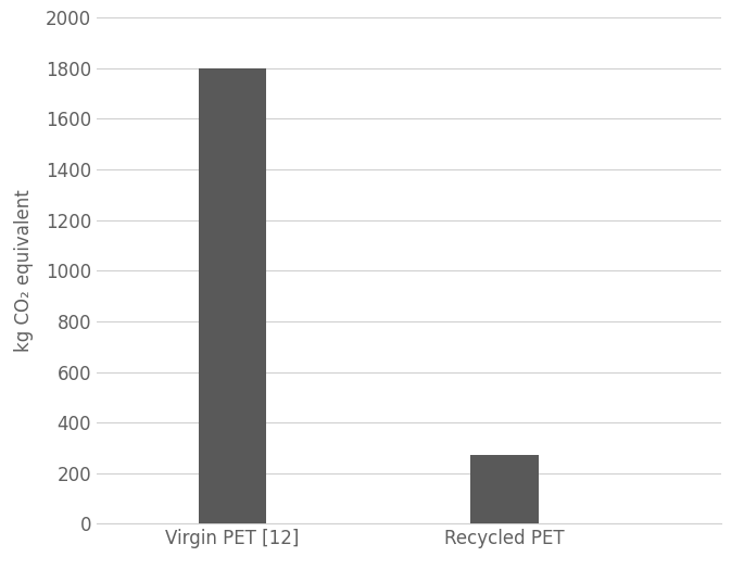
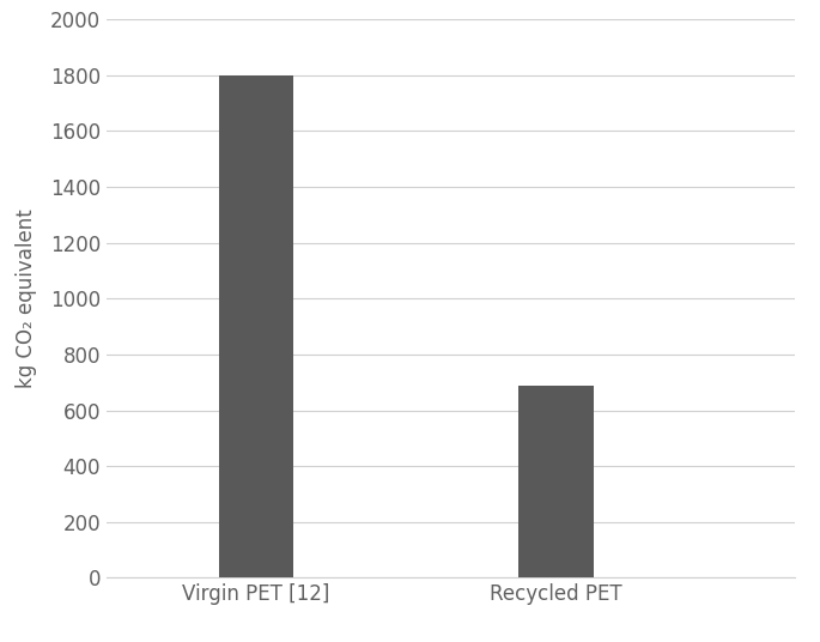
Recycled PET: 270 -> 690
